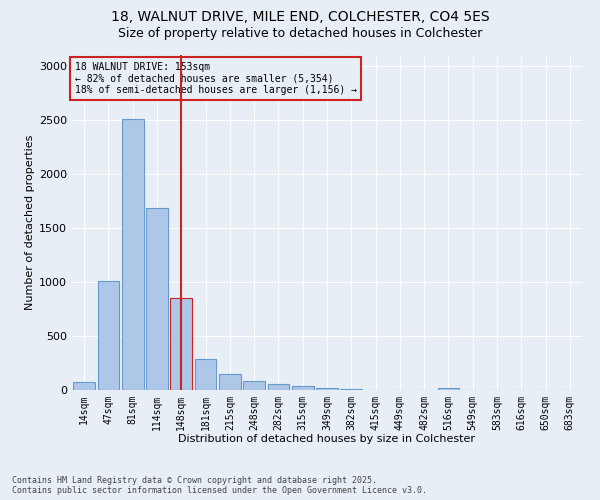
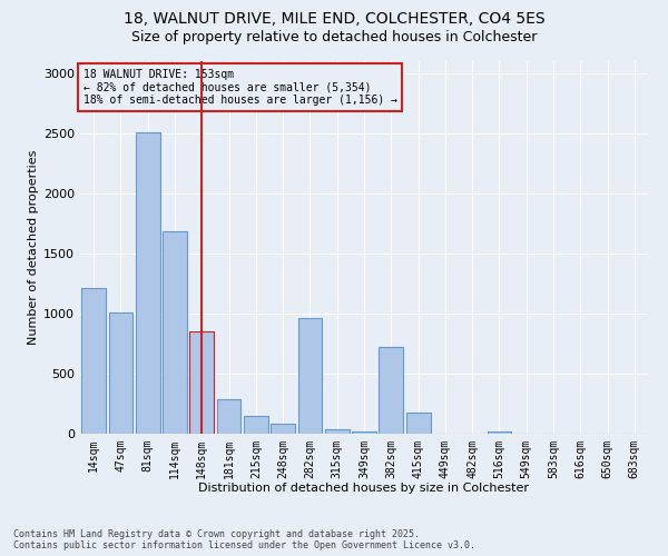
14sqm: 80 -> 1210
282sqm: 60 -> 960
382sqm: 0 -> 720
415sqm: 0 -> 180
